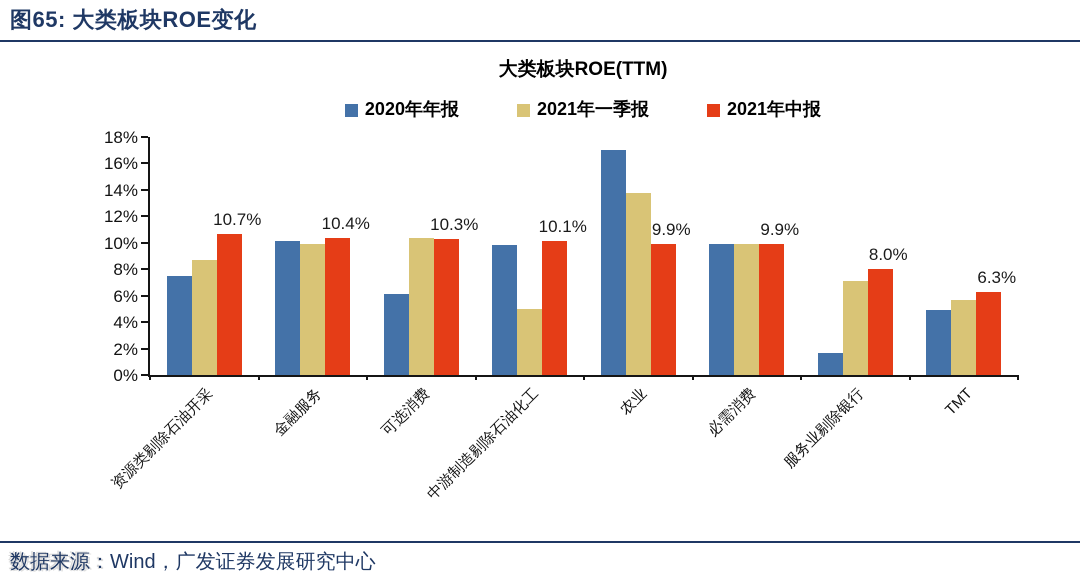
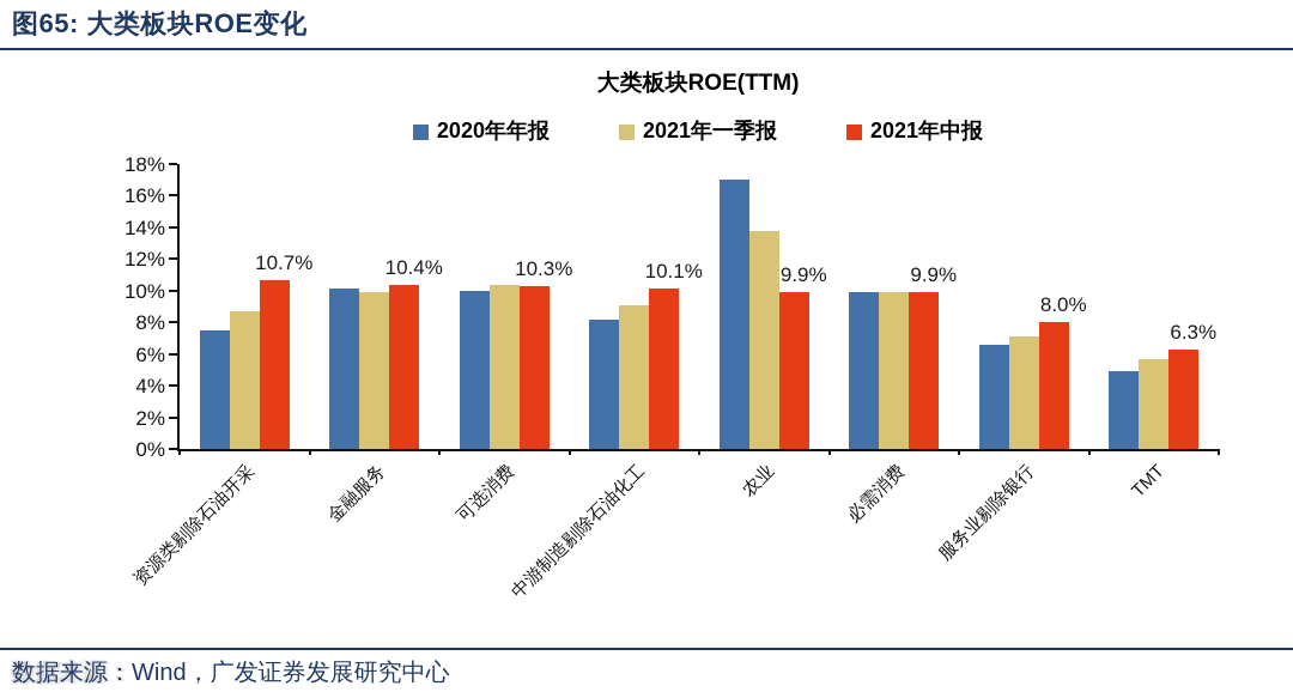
2020年年报/可选消费: 6.1% -> 10.0%
2020年年报/中游制造剔除石油化工: 9.8% -> 8.2%
2021年一季报/中游制造剔除石油化工: 5.0% -> 9.1%
2020年年报/服务业剔除银行: 1.7% -> 6.6%
